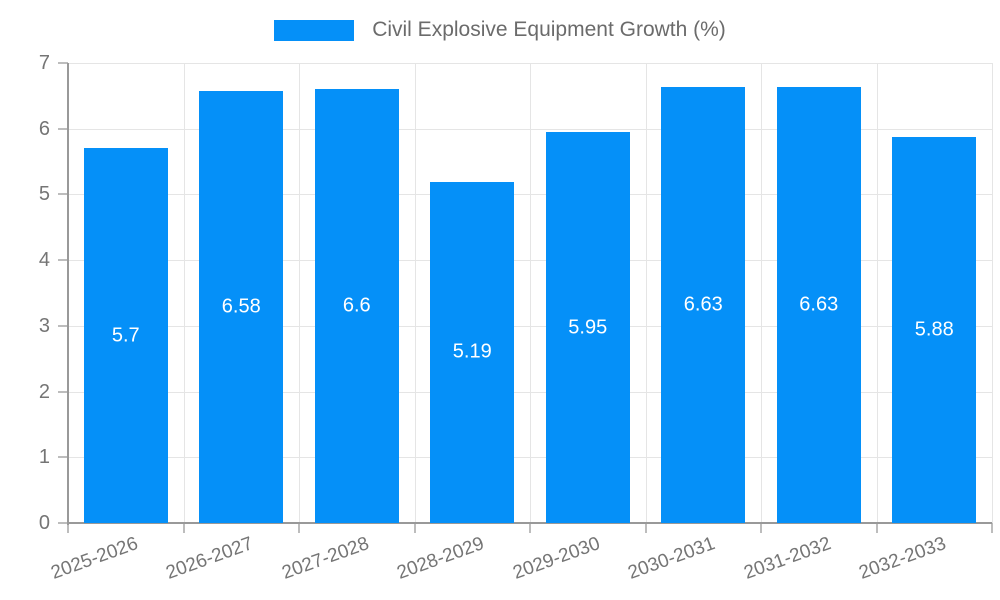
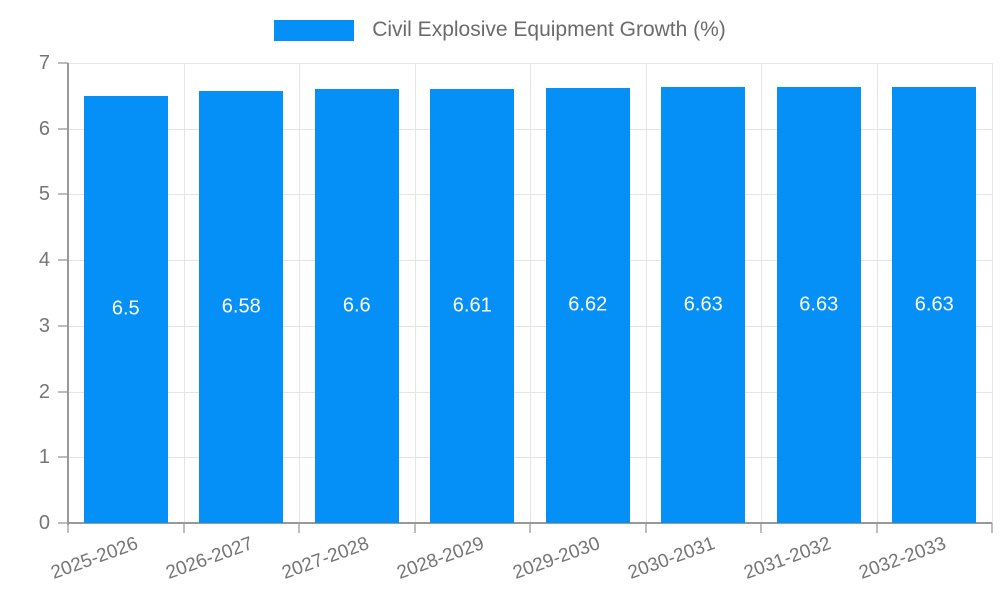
2025-2026: 5.7 -> 6.5
2028-2029: 5.19 -> 6.61
2029-2030: 5.95 -> 6.62
2032-2033: 5.88 -> 6.63
